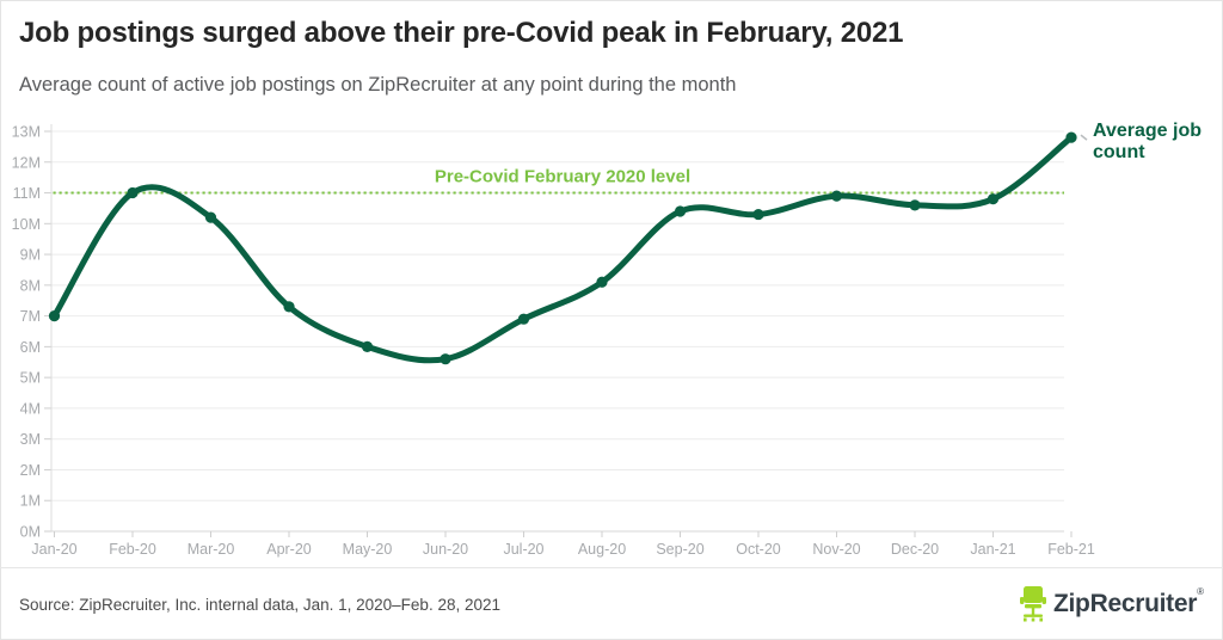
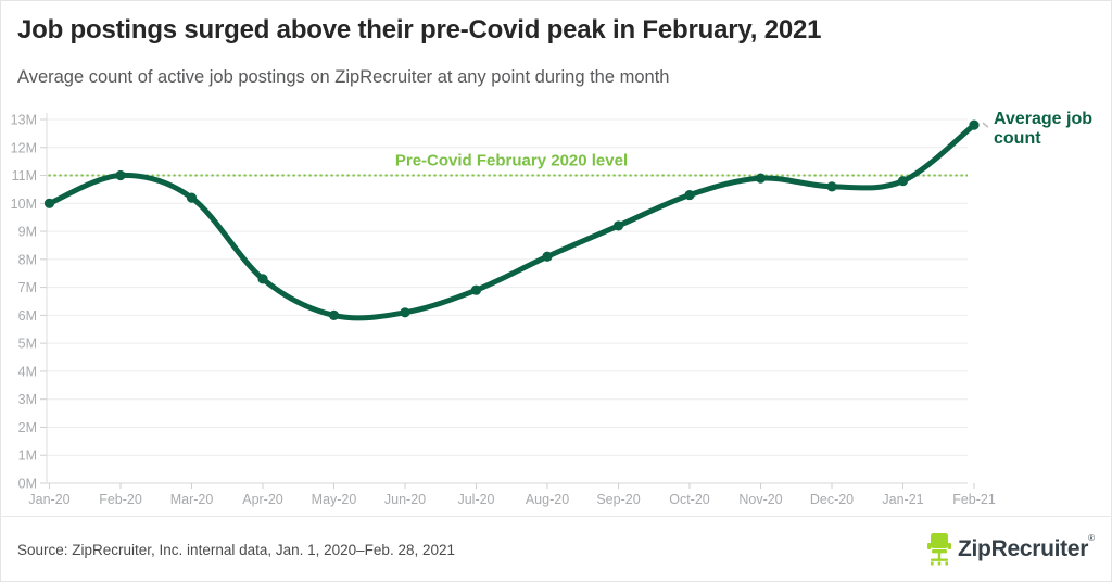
Jan-20: 7.0M -> 10.0M
Jun-20: 5.6M -> 6.1M
Sep-20: 10.4M -> 9.2M
